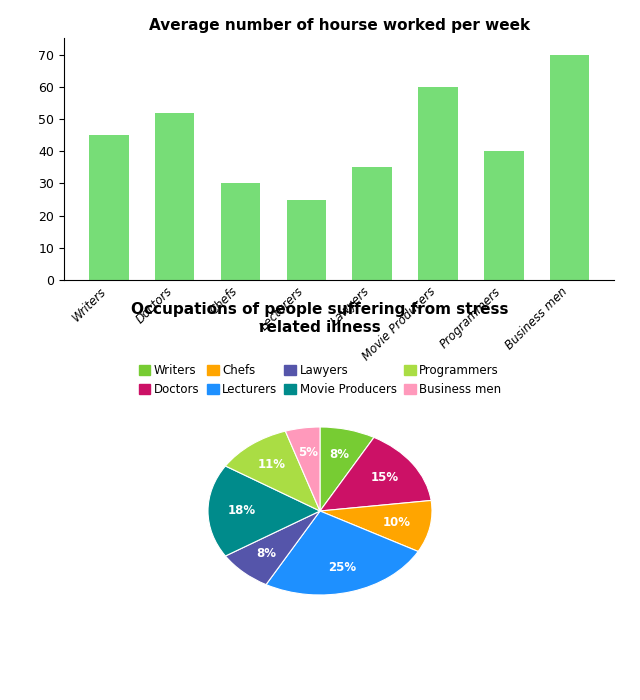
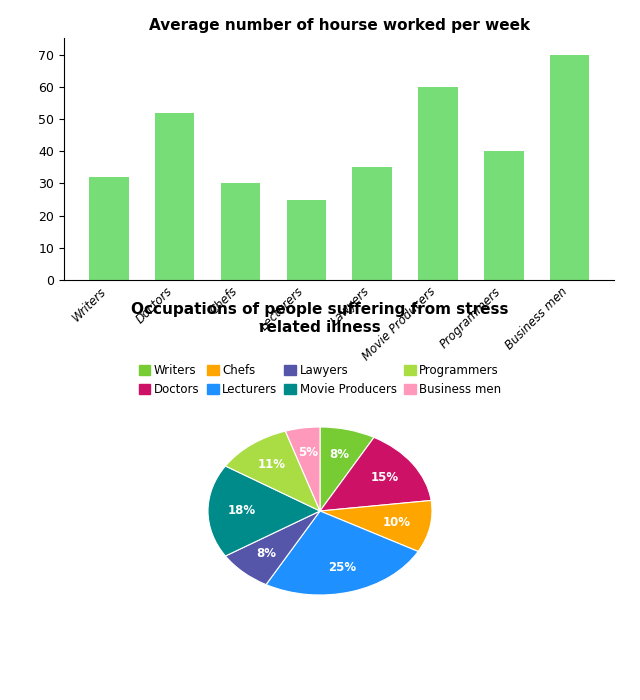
Writers: 45 -> 32
